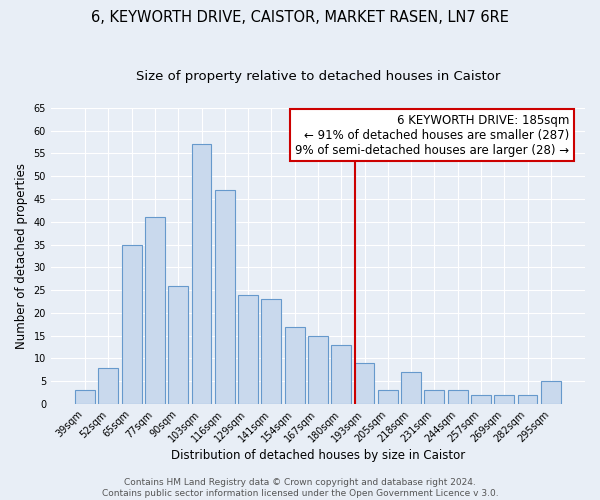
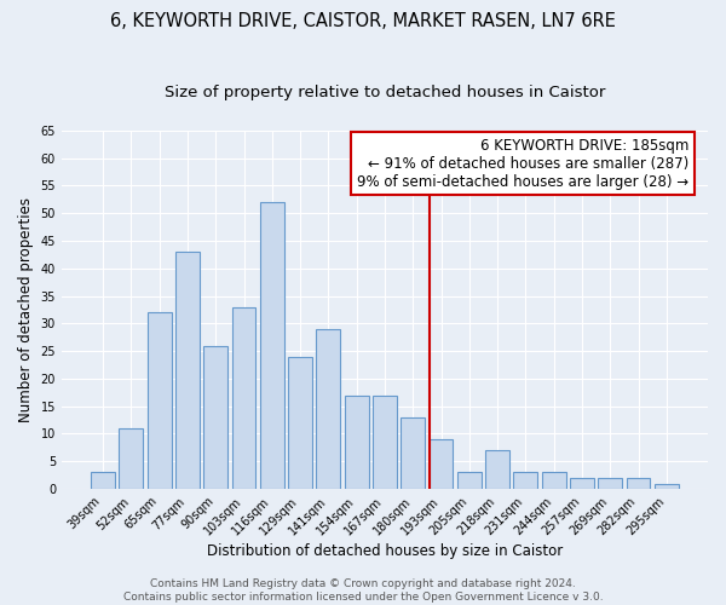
52sqm: 8 -> 11
65sqm: 35 -> 32
77sqm: 41 -> 43
103sqm: 57 -> 33
116sqm: 47 -> 52
141sqm: 23 -> 29
167sqm: 15 -> 17
295sqm: 5 -> 1
